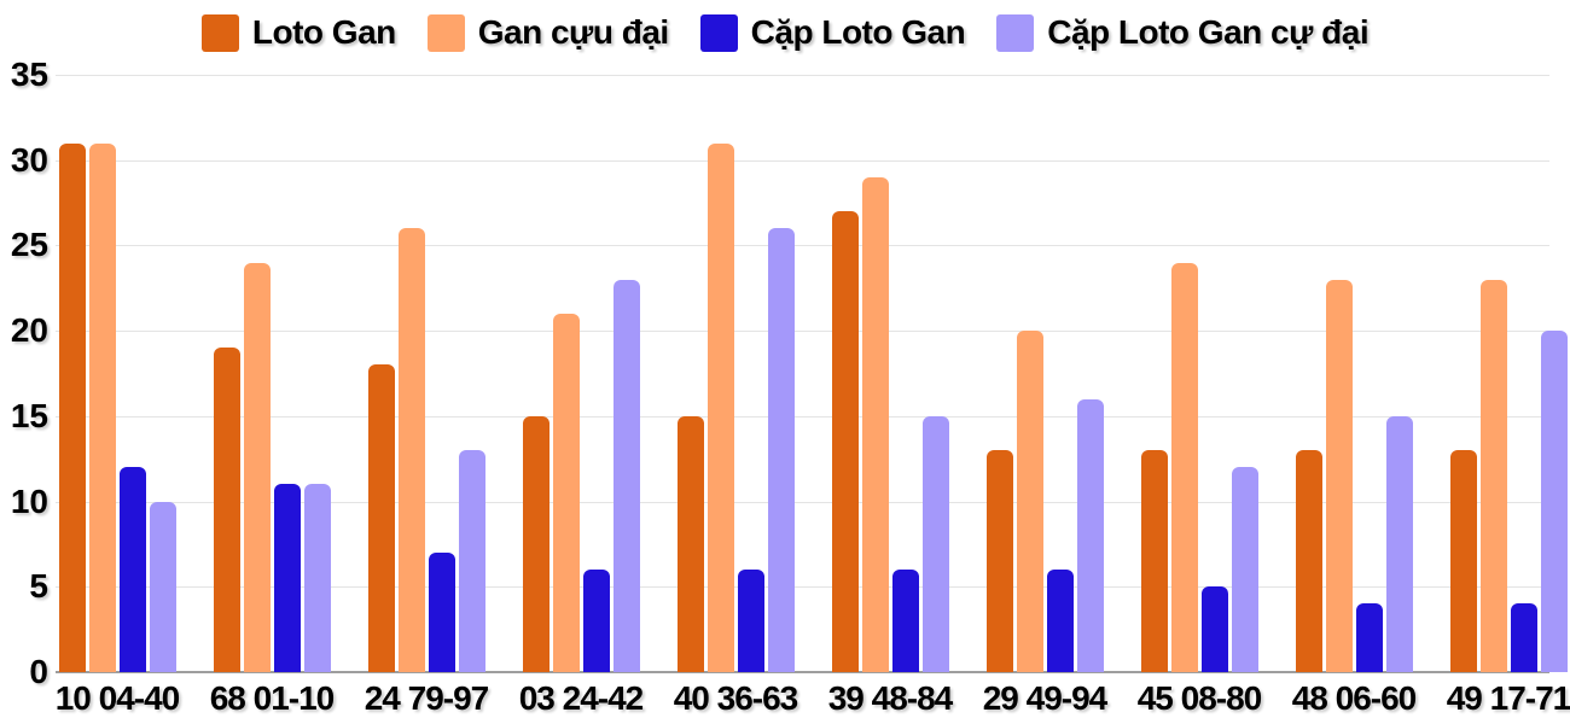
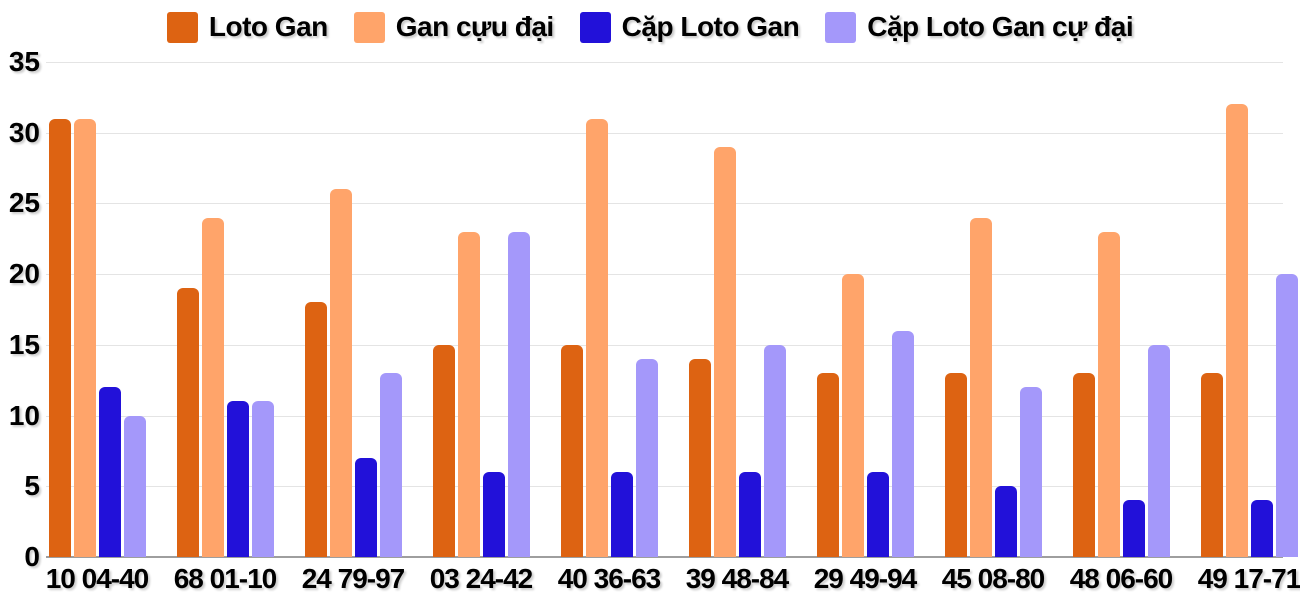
Gan cựu đại/03 24-42: 21 -> 23
Cặp Loto Gan cự đại/40 36-63: 26 -> 14
Loto Gan/39 48-84: 27 -> 14
Gan cựu đại/49 17-71: 23 -> 32
